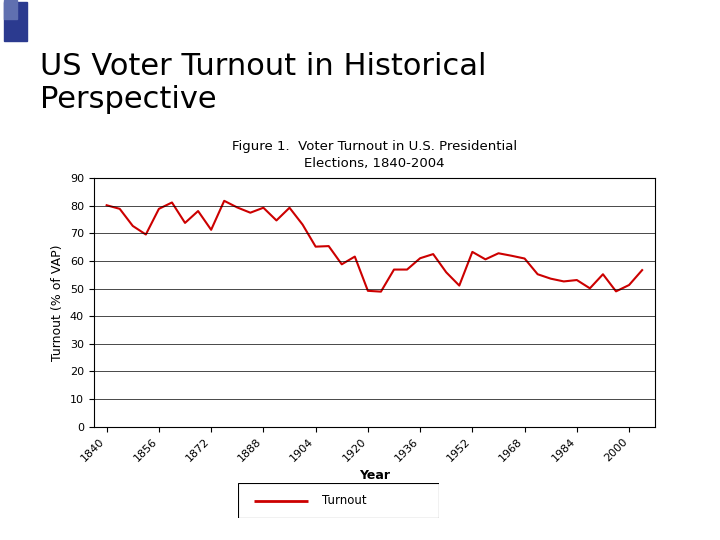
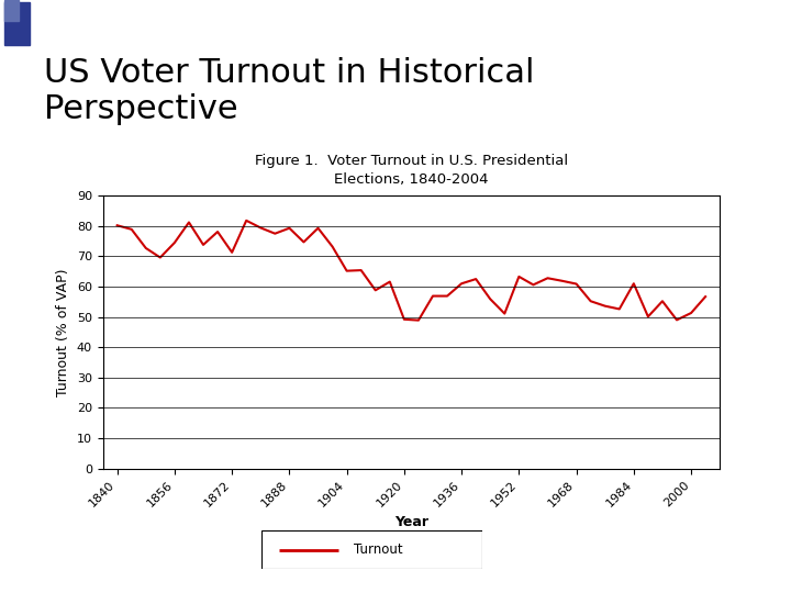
1856: 78.9 -> 74.5
1984: 53.1 -> 61.0
